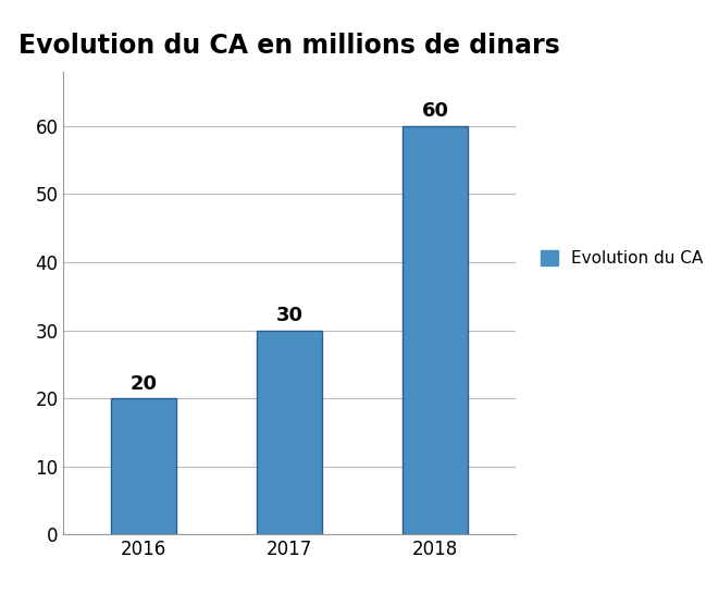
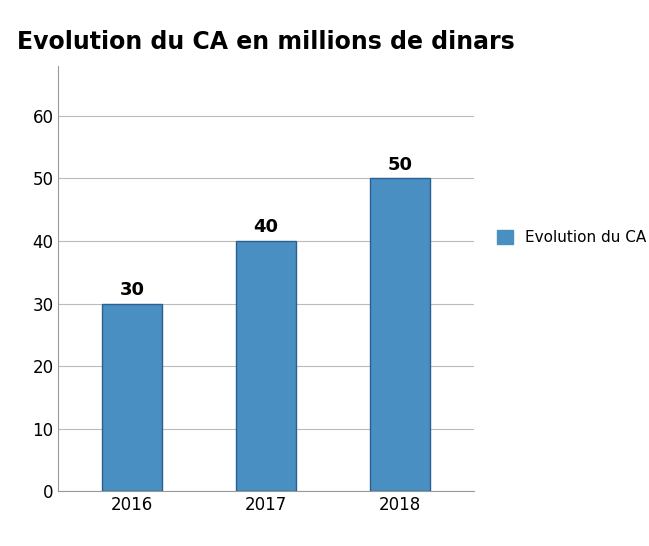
2016: 20 -> 30
2017: 30 -> 40
2018: 60 -> 50
